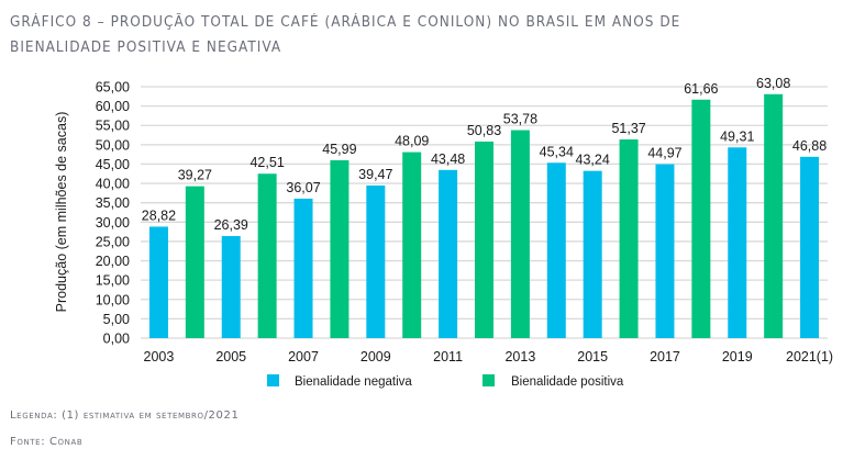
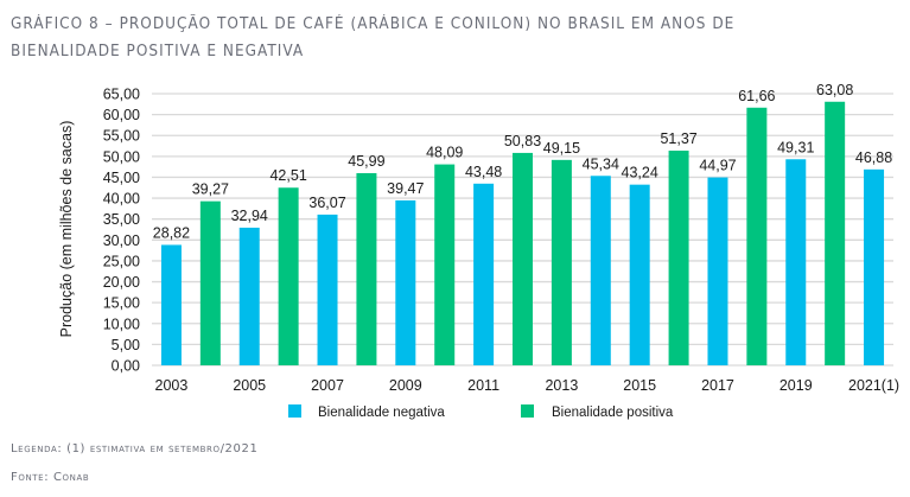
2005: 26,39 -> 32,94
2013: 53,78 -> 49,15
